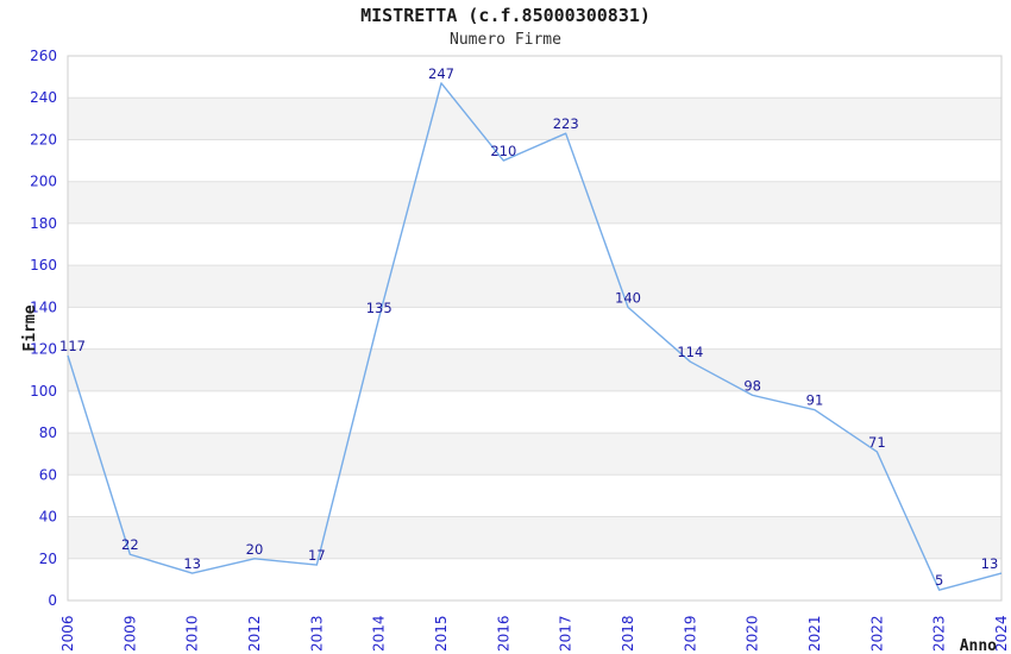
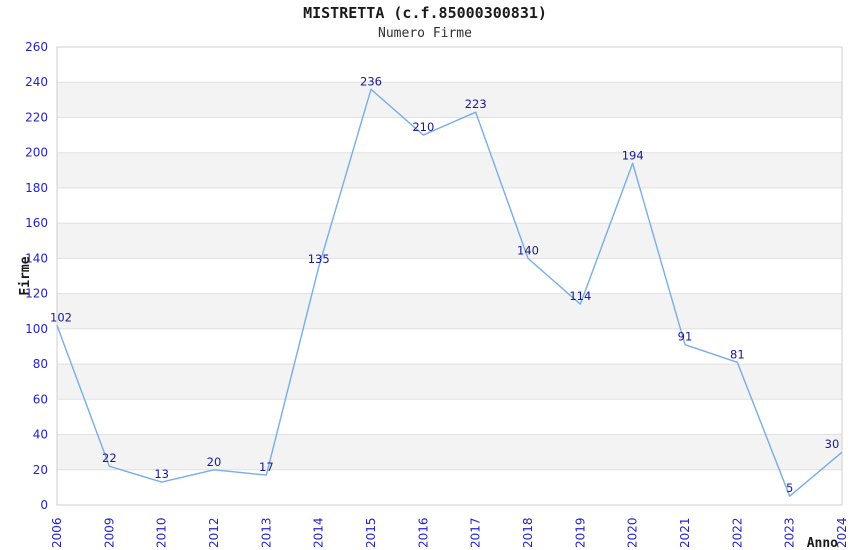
2006: 117 -> 102
2015: 247 -> 236
2020: 98 -> 194
2022: 71 -> 81
2024: 13 -> 30
